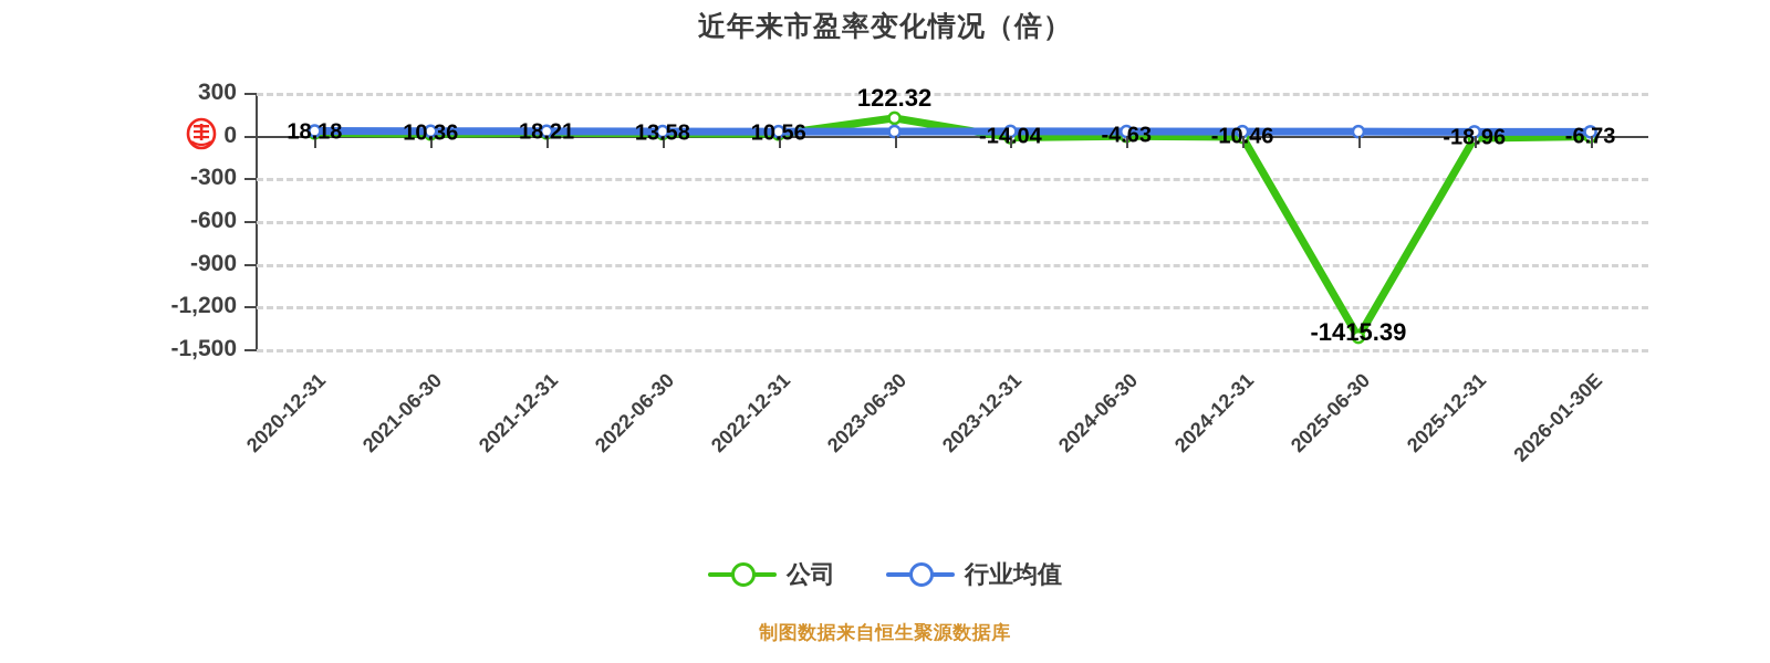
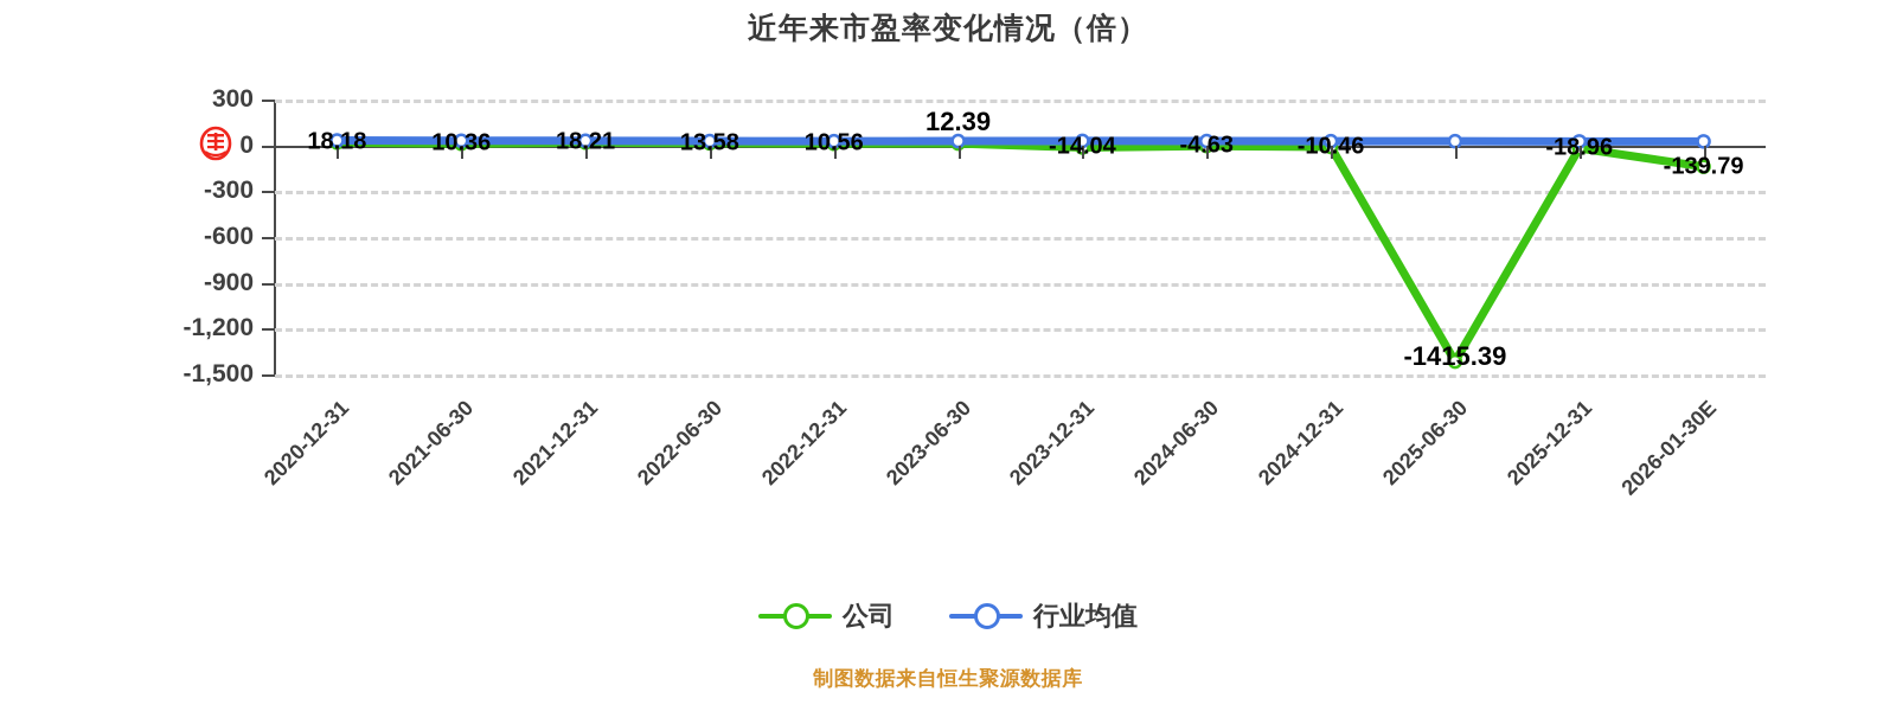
公司/2023-06-30: 122.32 -> 12.39
公司/2026-01-30E: -6.73 -> -139.79
